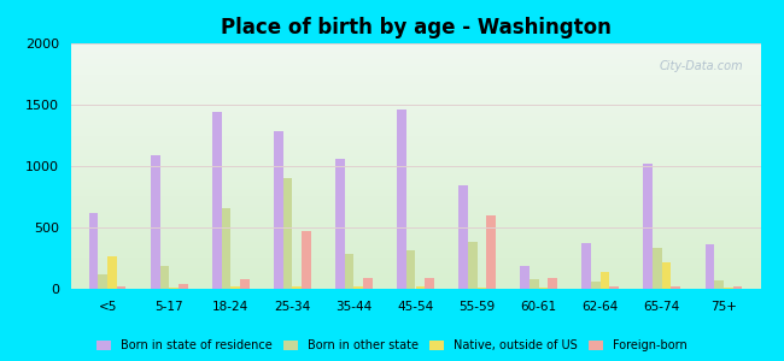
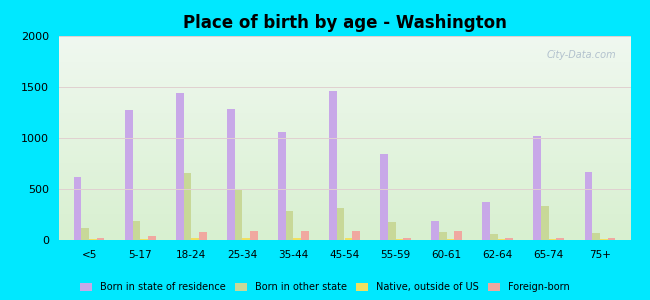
Native, outside of US/<5: 260 -> 10
Born in state of residence/5-17: 1090 -> 1270
Born in other state/25-34: 900 -> 490
Foreign-born/25-34: 470 -> 80
Born in other state/55-59: 380 -> 180
Foreign-born/55-59: 600 -> 20
Native, outside of US/62-64: 140 -> 10
Native, outside of US/65-74: 220 -> 10
Born in state of residence/75+: 360 -> 670
